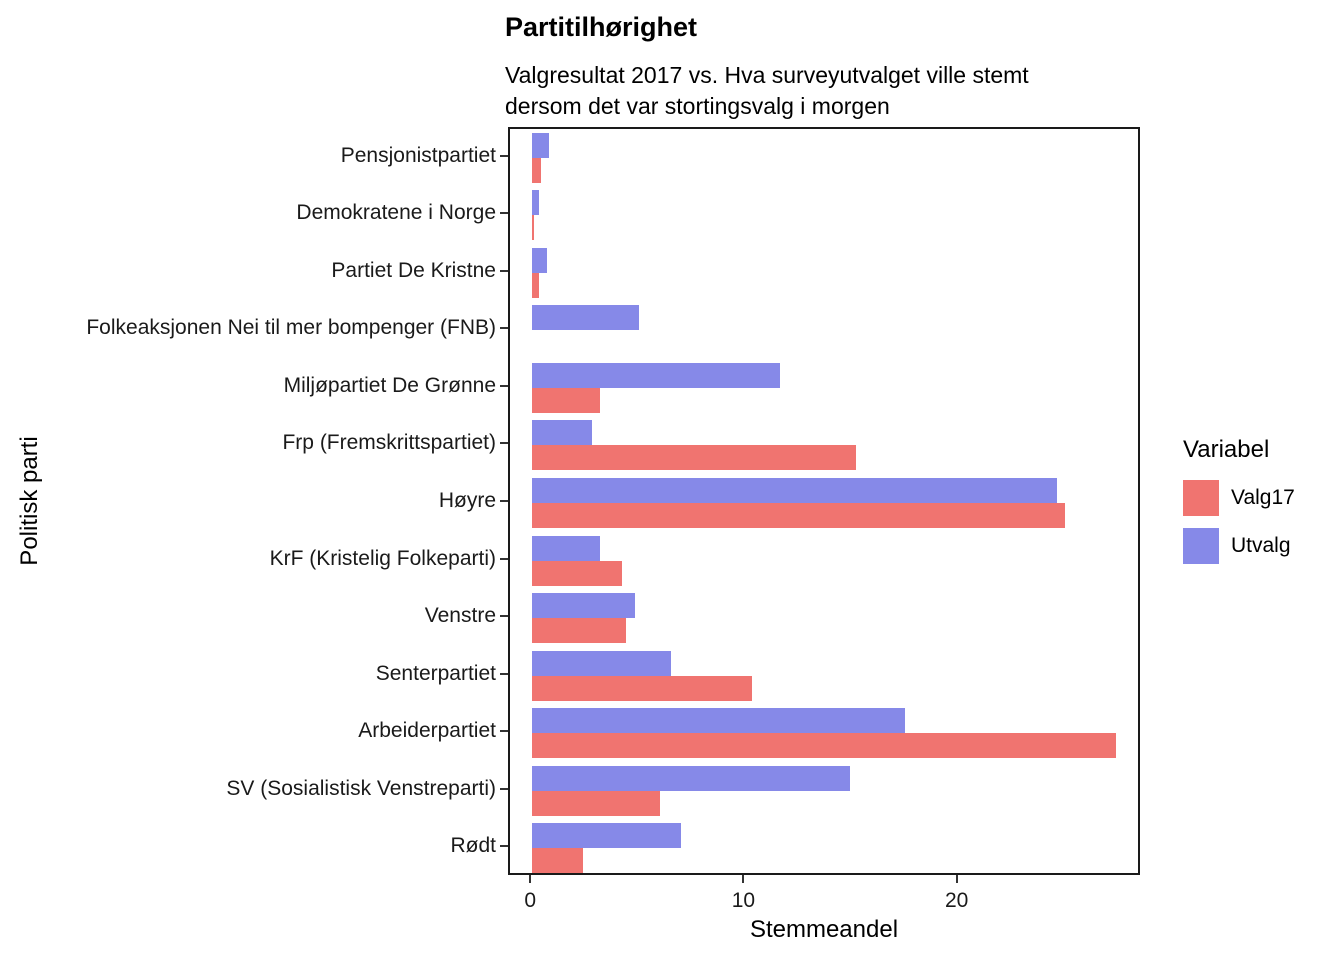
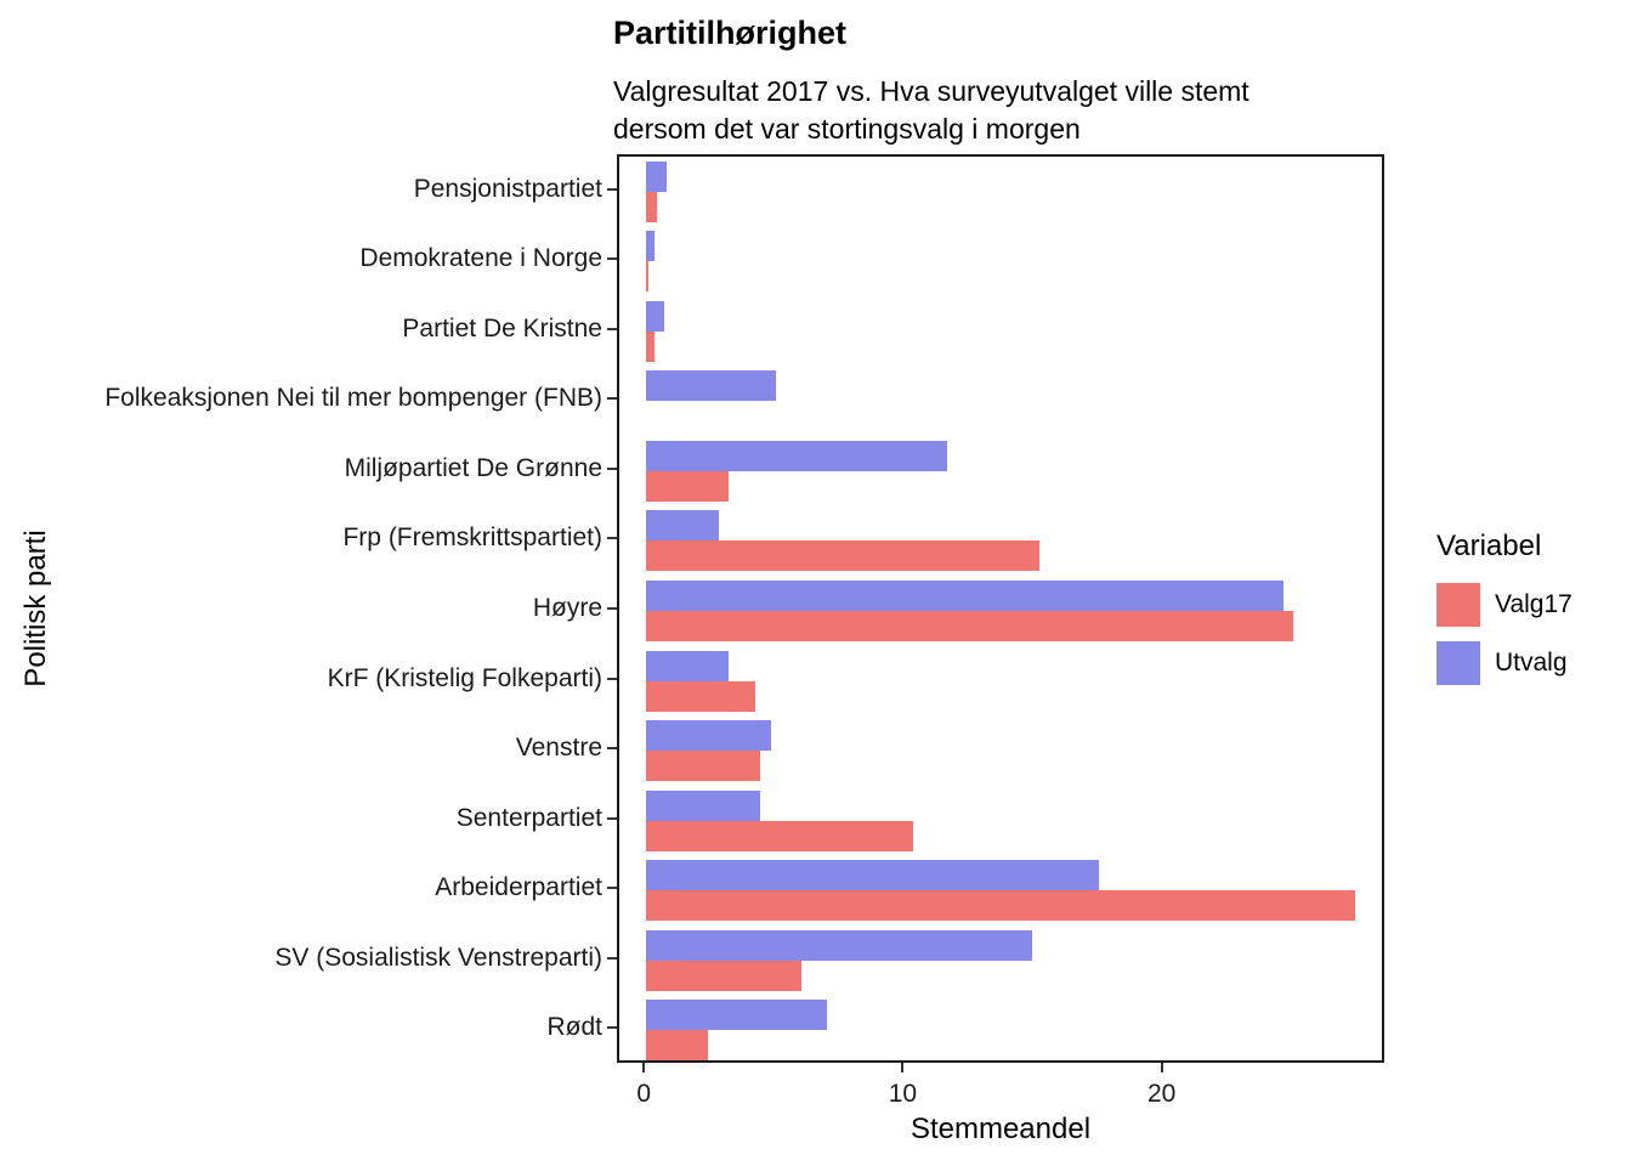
Utvalg/Senterpartiet: 6.5 -> 4.4
